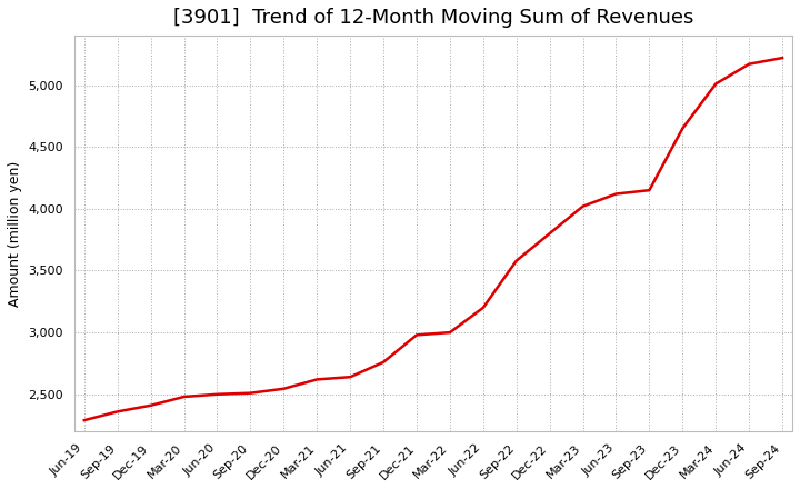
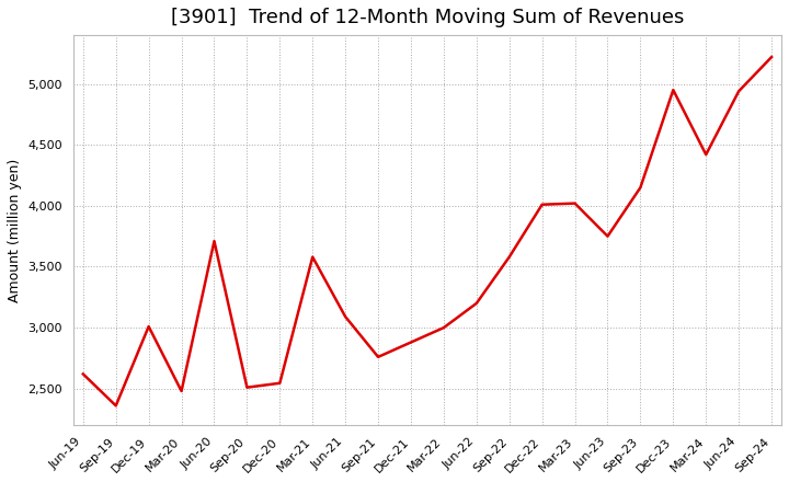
Jun-19: 2,290 -> 2,620
Dec-19: 2,410 -> 3,010
Jun-20: 2,500 -> 3,710
Mar-21: 2,620 -> 3,580
Jun-21: 2,640 -> 3,090
Dec-21: 2,980 -> 2,880
Dec-22: 3,800 -> 4,010
Jun-23: 4,120 -> 3,750
Dec-23: 4,650 -> 4,950
Mar-24: 5,010 -> 4,420
Jun-24: 5,170 -> 4,940
